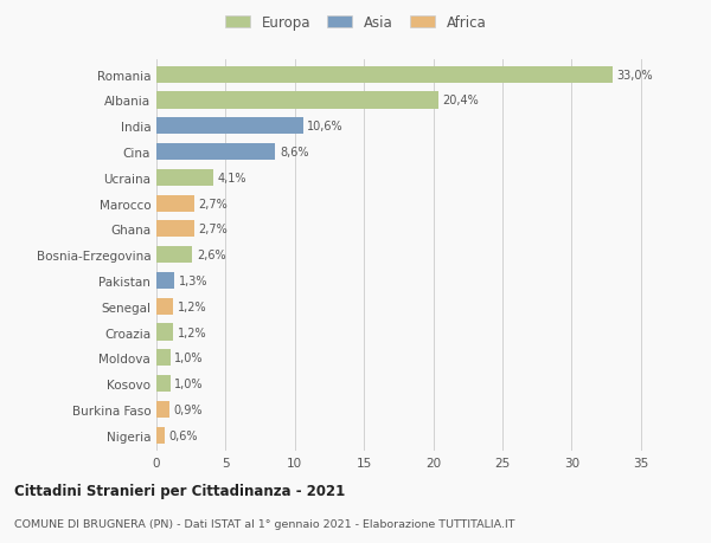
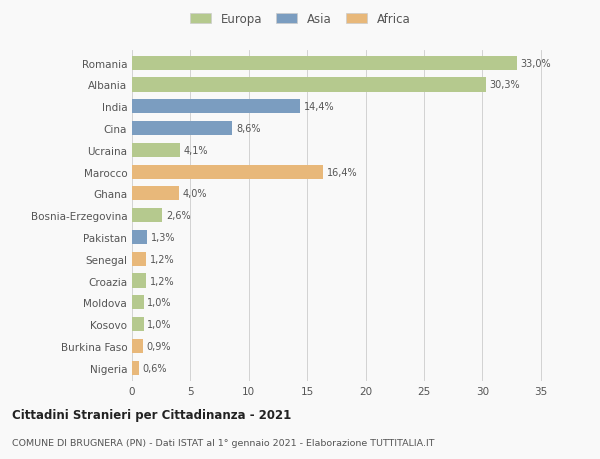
Albania: 20,4% -> 30,3%
India: 10,6% -> 14,4%
Marocco: 2,7% -> 16,4%
Ghana: 2,7% -> 4,0%
